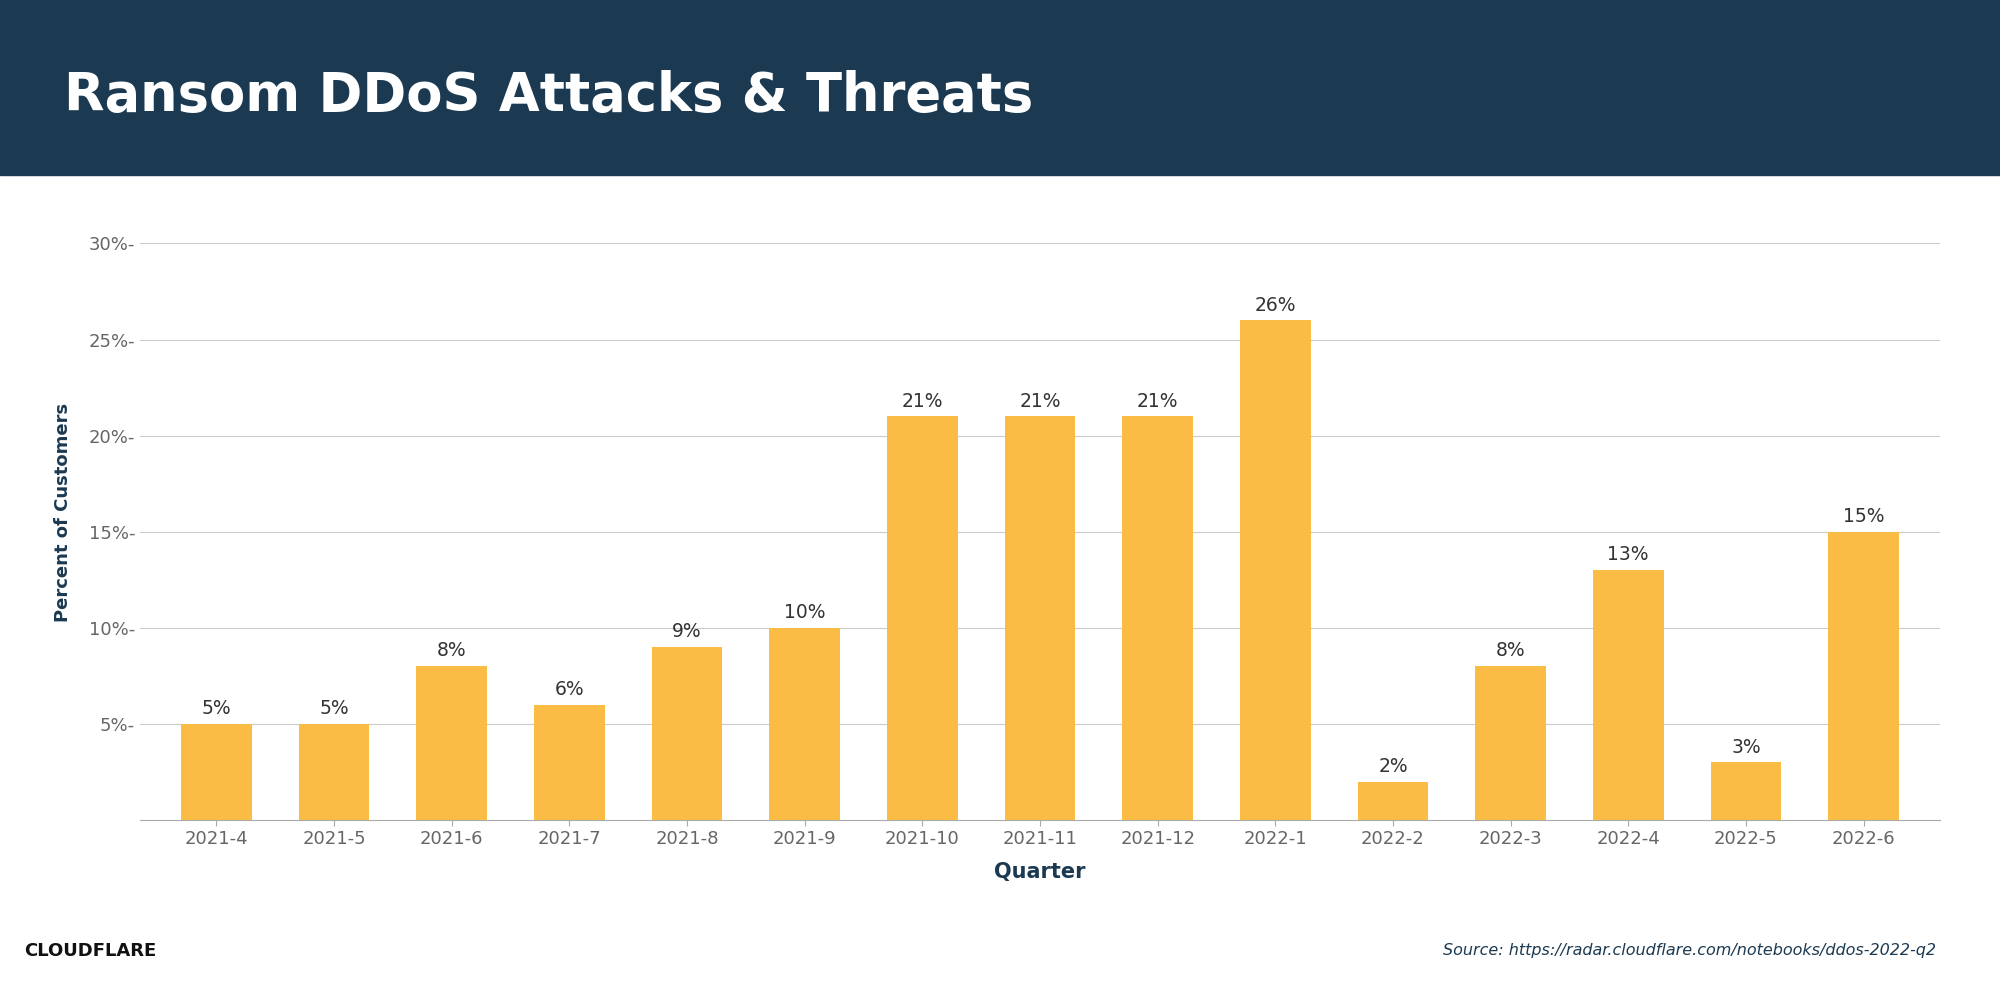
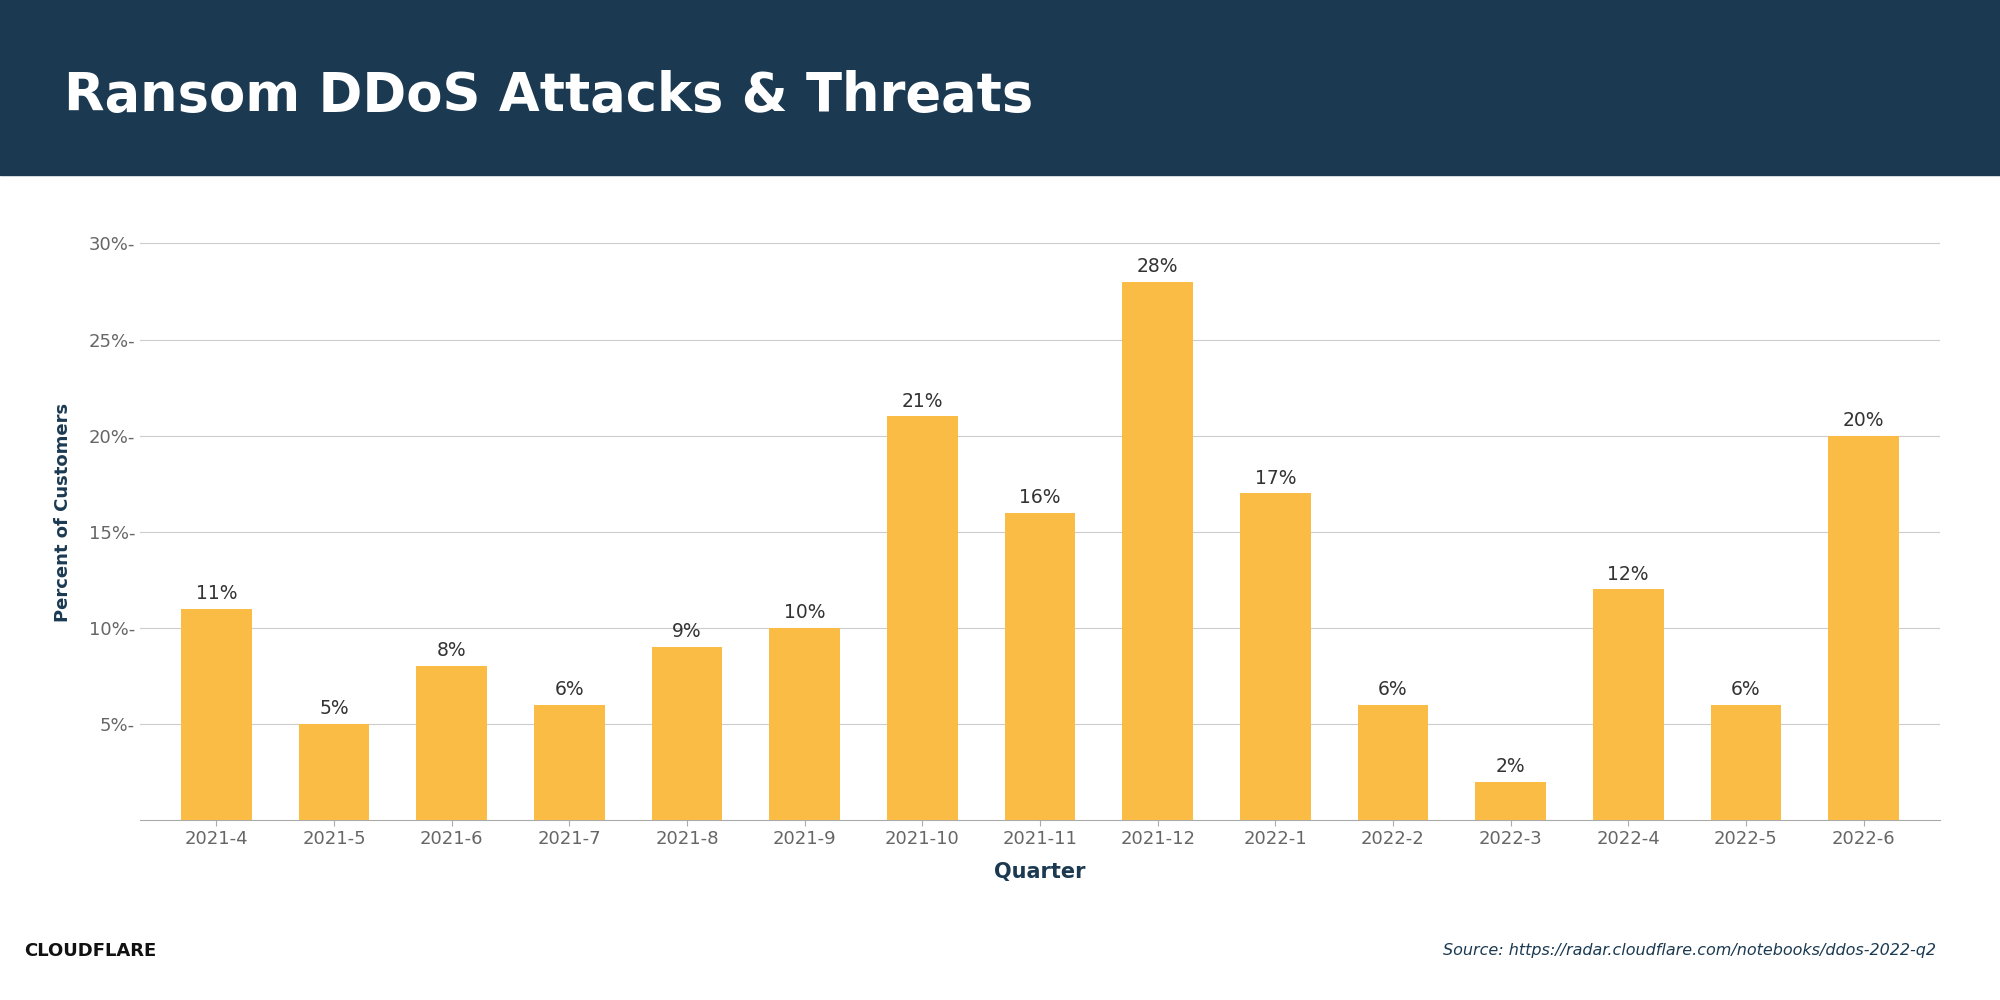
2021-4: 5% -> 11%
2021-11: 21% -> 16%
2021-12: 21% -> 28%
2022-1: 26% -> 17%
2022-2: 2% -> 6%
2022-3: 8% -> 2%
2022-4: 13% -> 12%
2022-5: 3% -> 6%
2022-6: 15% -> 20%
